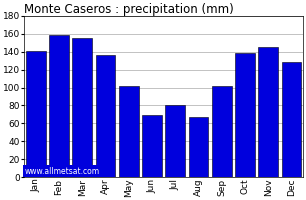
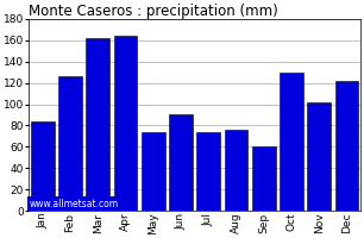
Jan: 141 -> 84
Feb: 159 -> 126
Mar: 155 -> 162
Apr: 136 -> 164
May: 102 -> 74
Jun: 69 -> 90
Jul: 80 -> 74
Aug: 67 -> 76
Sep: 102 -> 60
Oct: 139 -> 130
Nov: 145 -> 102
Dec: 129 -> 122
